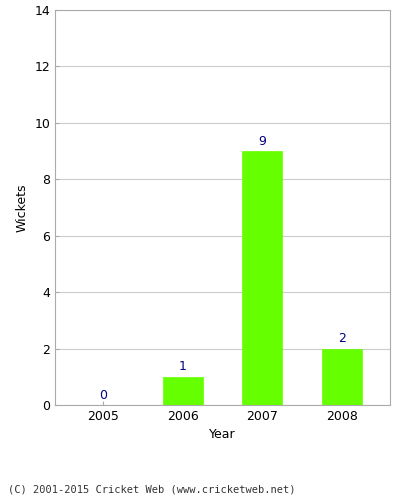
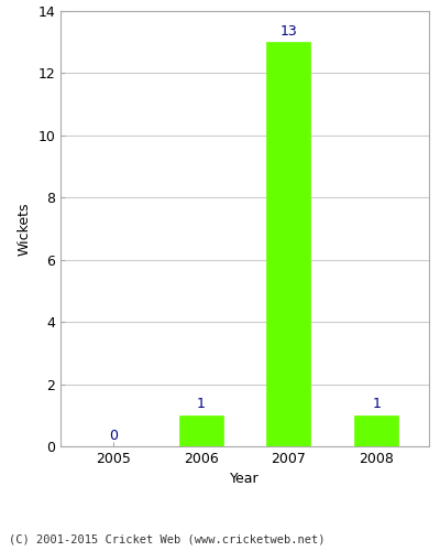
2007: 9 -> 13
2008: 2 -> 1
